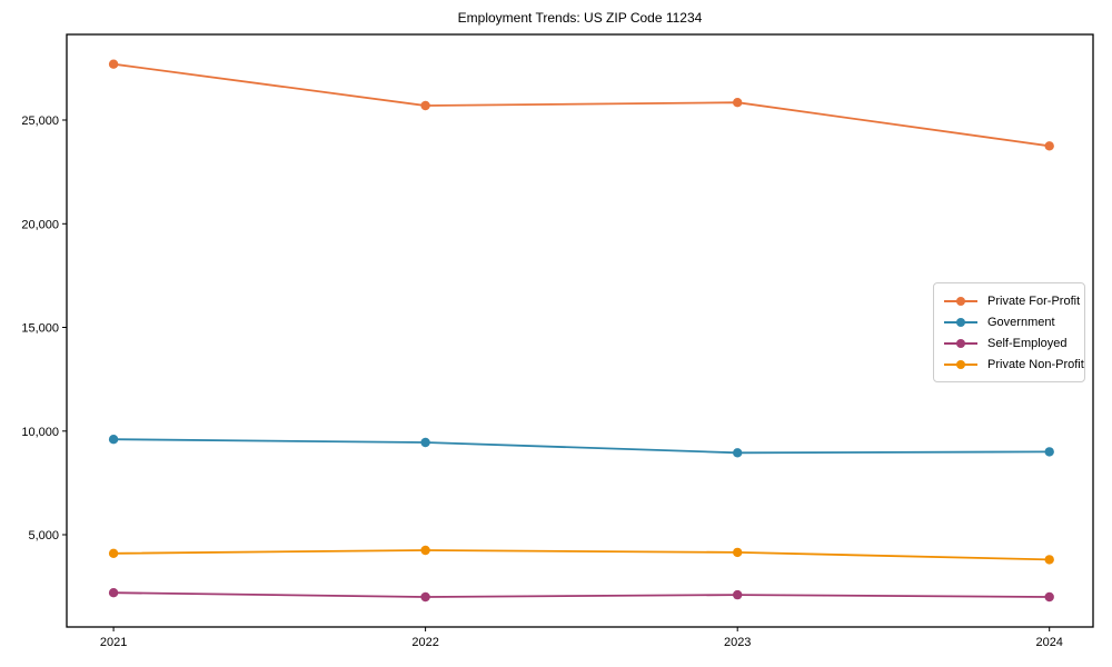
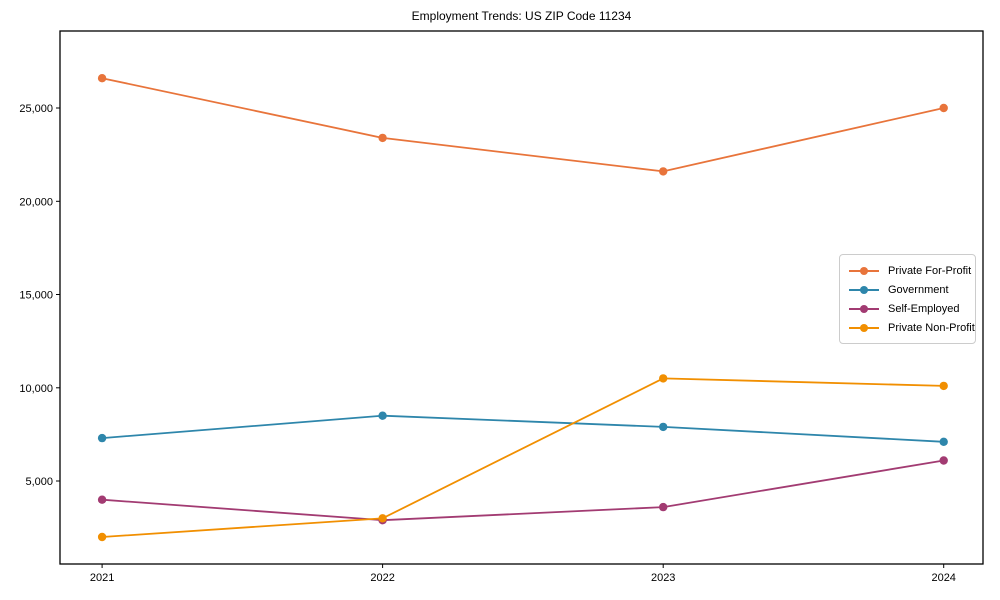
Private For-Profit/2021: 27700 -> 26600
Government/2021: 9600 -> 7300
Self-Employed/2021: 2200 -> 4000
Private Non-Profit/2021: 4100 -> 2000
Private For-Profit/2022: 25700 -> 23400
Government/2022: 9400 -> 8500
Self-Employed/2022: 2000 -> 2900
Private Non-Profit/2022: 4200 -> 3000
Private For-Profit/2023: 25800 -> 21600
Government/2023: 9000 -> 7900
Self-Employed/2023: 2100 -> 3600
Private Non-Profit/2023: 4200 -> 10500
Private For-Profit/2024: 23800 -> 25000
Government/2024: 9000 -> 7100
Self-Employed/2024: 2000 -> 6100
Private Non-Profit/2024: 3800 -> 10100
